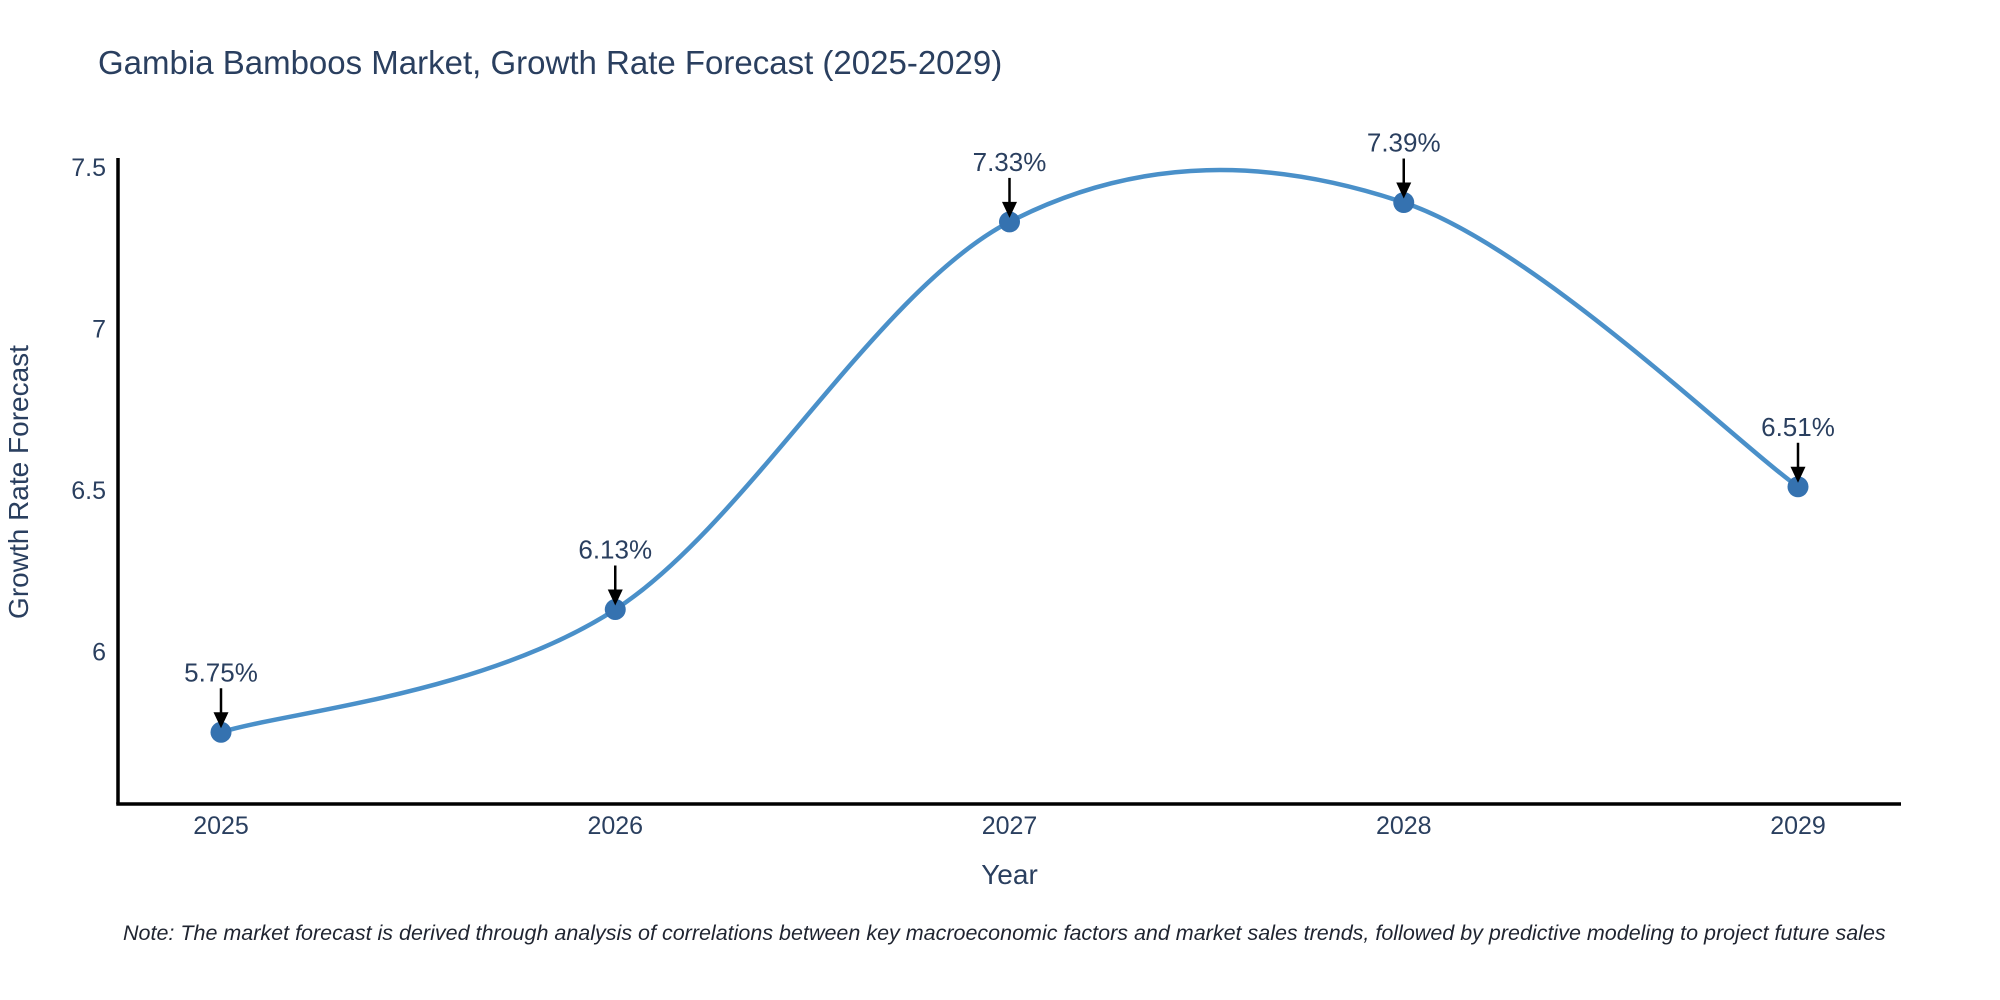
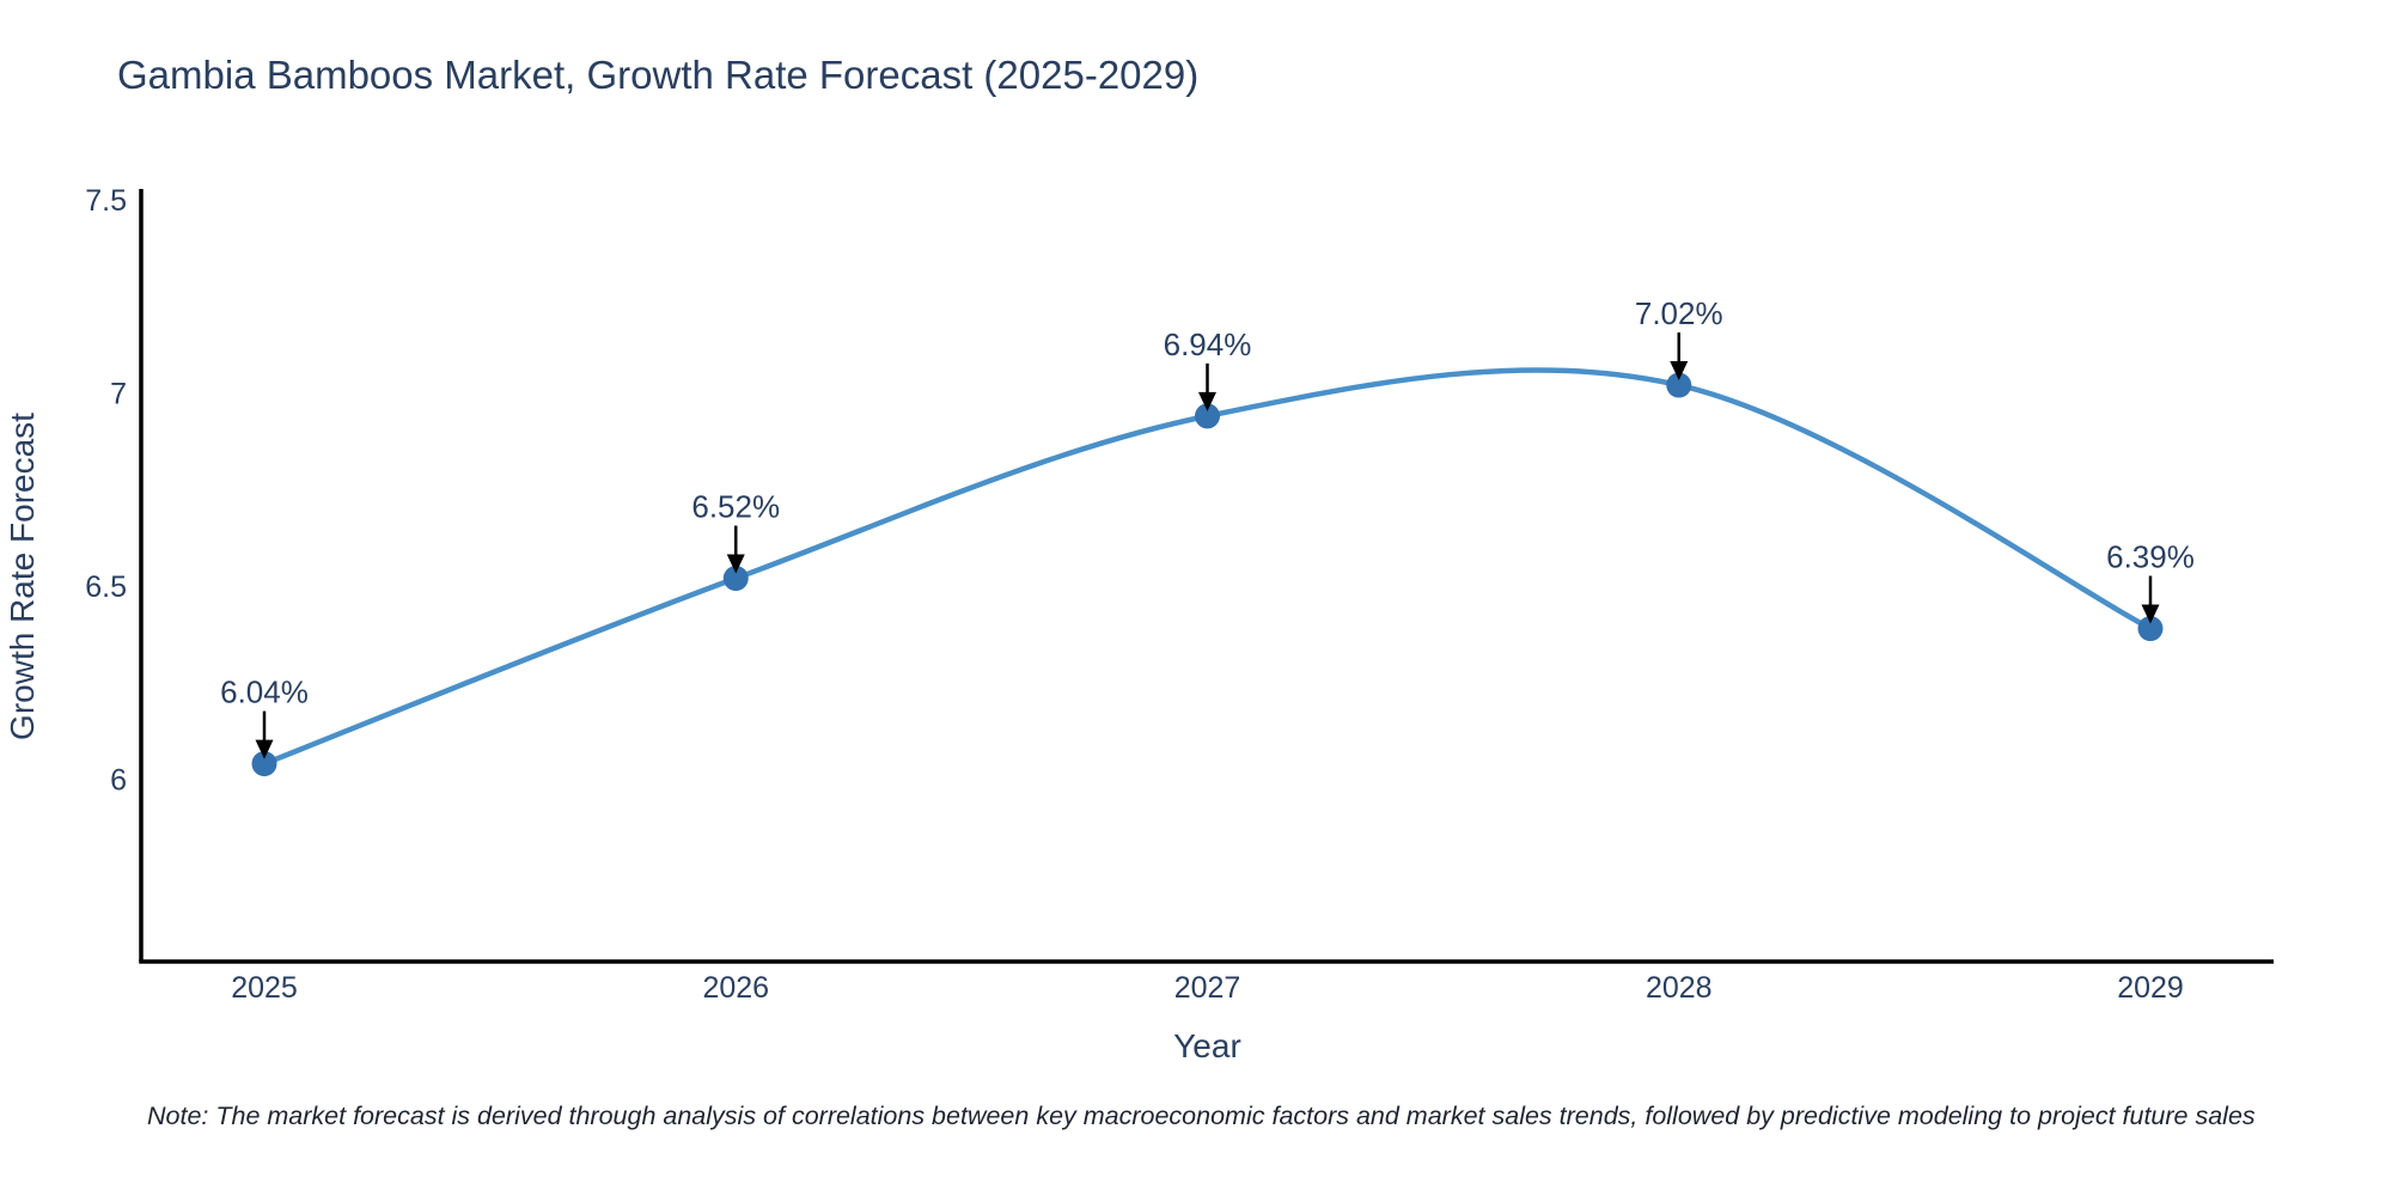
2025: 5.75% -> 6.04%
2026: 6.13% -> 6.52%
2027: 7.33% -> 6.94%
2028: 7.39% -> 7.02%
2029: 6.51% -> 6.39%
